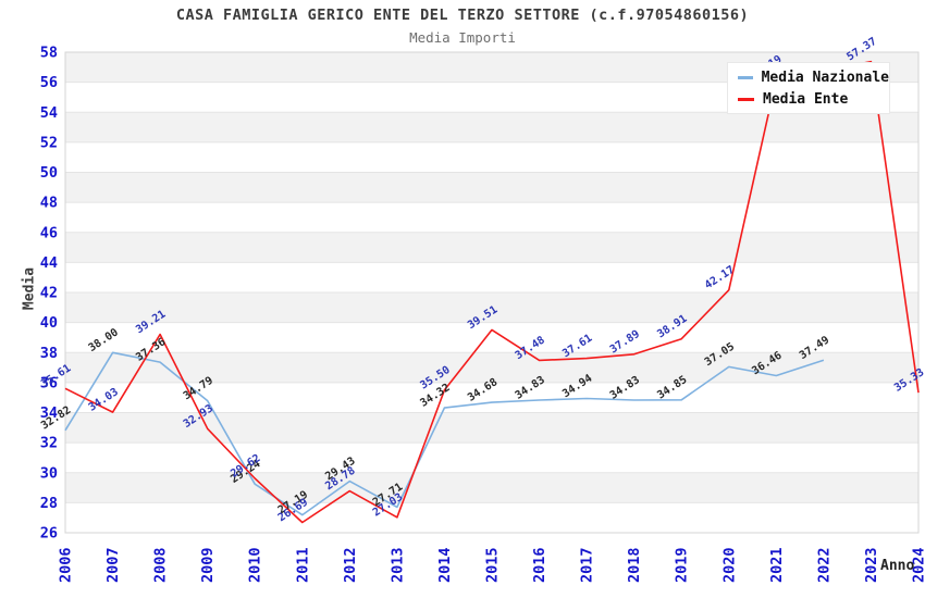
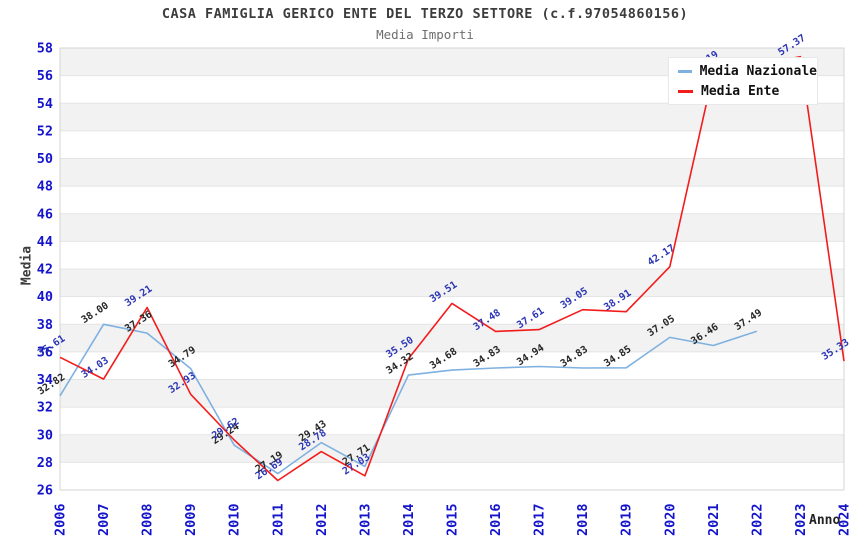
Media Ente/2018: 37.89 -> 39.05
